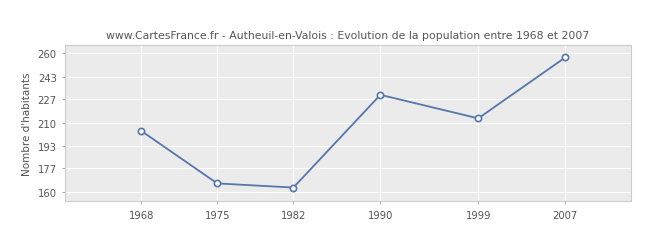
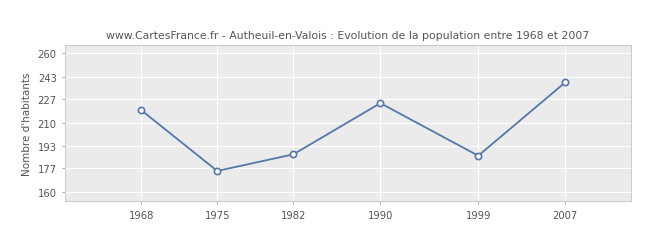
1968: 204 -> 219
1975: 166 -> 175
1982: 163 -> 187
1990: 230 -> 224
1999: 213 -> 186
2007: 257 -> 239
